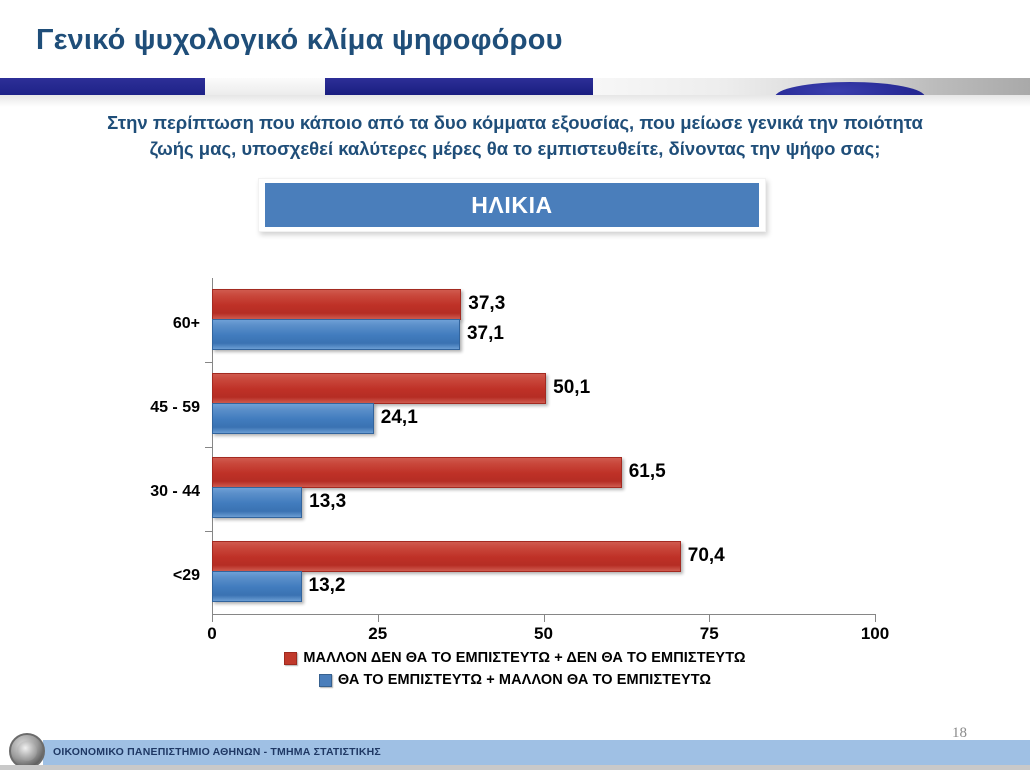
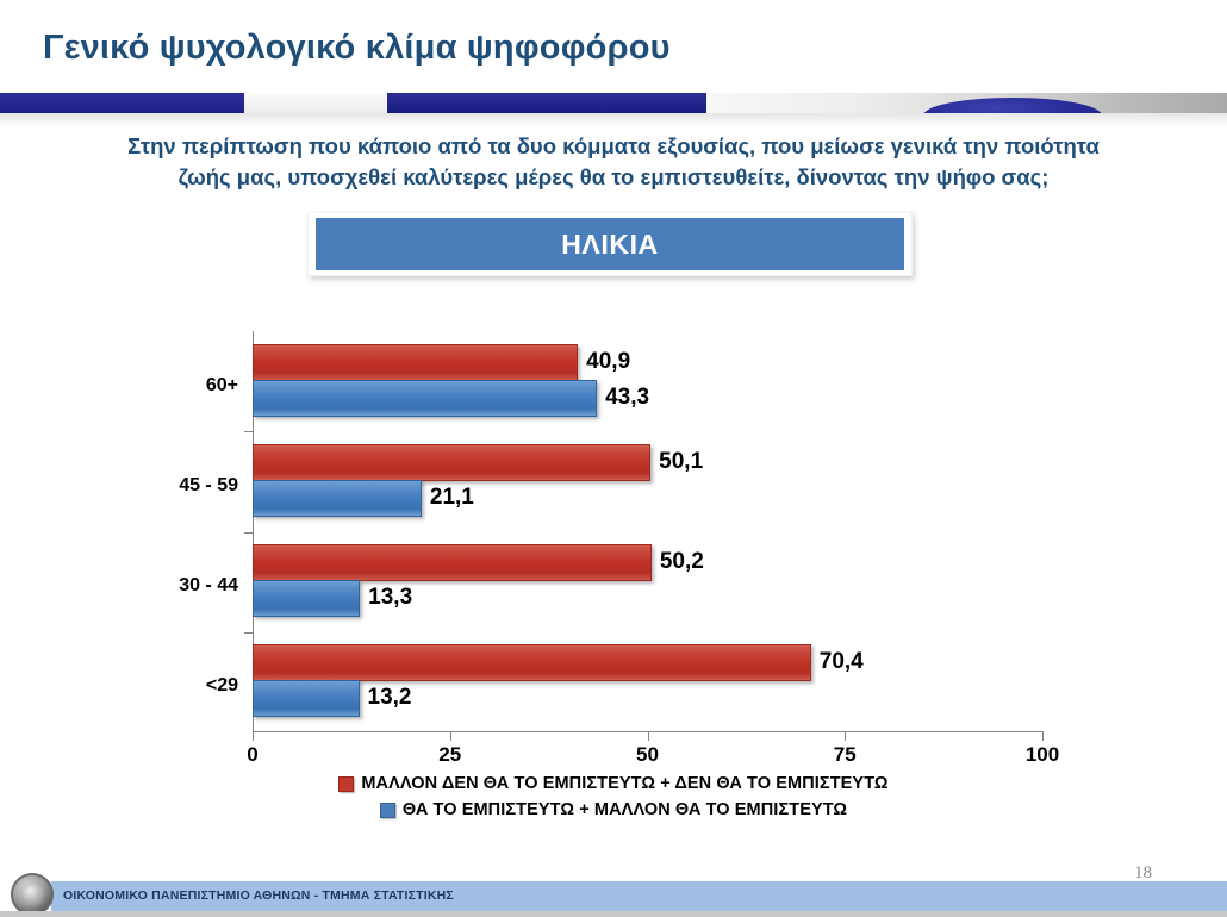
ΜΑΛΛΟΝ ΔΕΝ ΘΑ ΤΟ ΕΜΠΙΣΤΕΥΤΩ + ΔΕΝ ΘΑ ΤΟ ΕΜΠΙΣΤΕΥΤΩ/30 - 44: 61,5 -> 50,2
ΘΑ ΤΟ ΕΜΠΙΣΤΕΥΤΩ + ΜΑΛΛΟΝ ΘΑ ΤΟ ΕΜΠΙΣΤΕΥΤΩ/45 - 59: 24,1 -> 21,1
ΜΑΛΛΟΝ ΔΕΝ ΘΑ ΤΟ ΕΜΠΙΣΤΕΥΤΩ + ΔΕΝ ΘΑ ΤΟ ΕΜΠΙΣΤΕΥΤΩ/60+: 37,3 -> 40,9
ΘΑ ΤΟ ΕΜΠΙΣΤΕΥΤΩ + ΜΑΛΛΟΝ ΘΑ ΤΟ ΕΜΠΙΣΤΕΥΤΩ/60+: 37,1 -> 43,3
